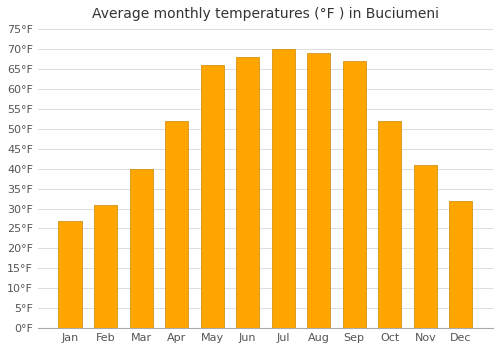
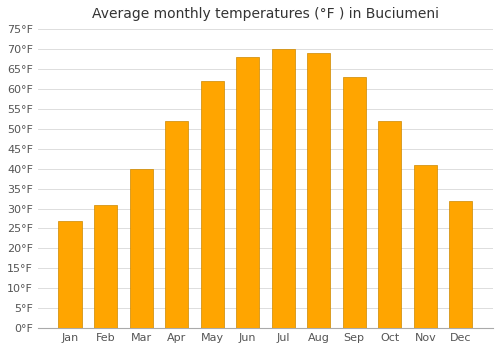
May: 66°F -> 62°F
Sep: 67°F -> 63°F
